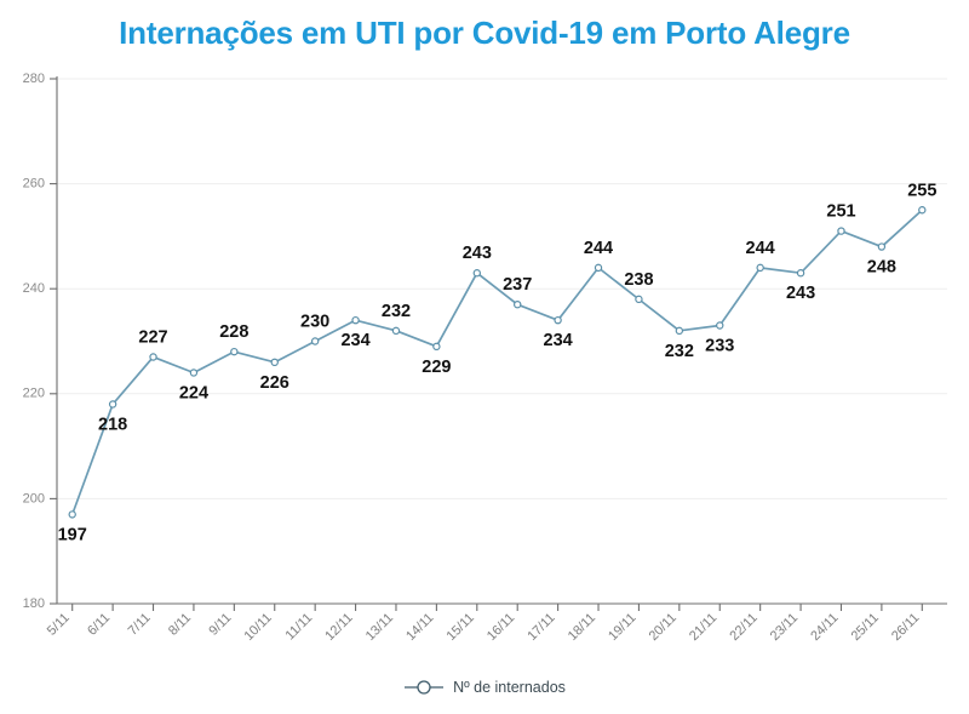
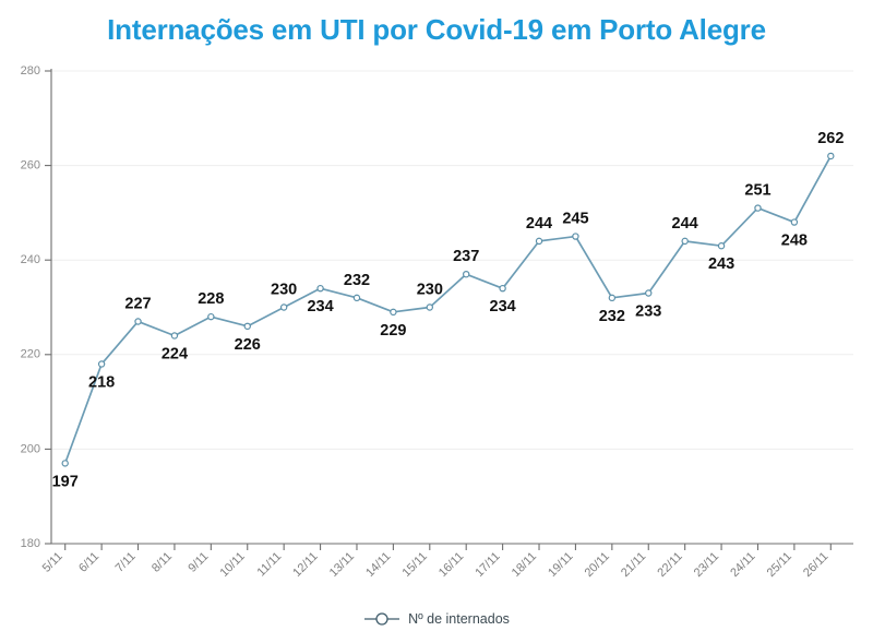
15/11: 243 -> 230
19/11: 238 -> 245
26/11: 255 -> 262
